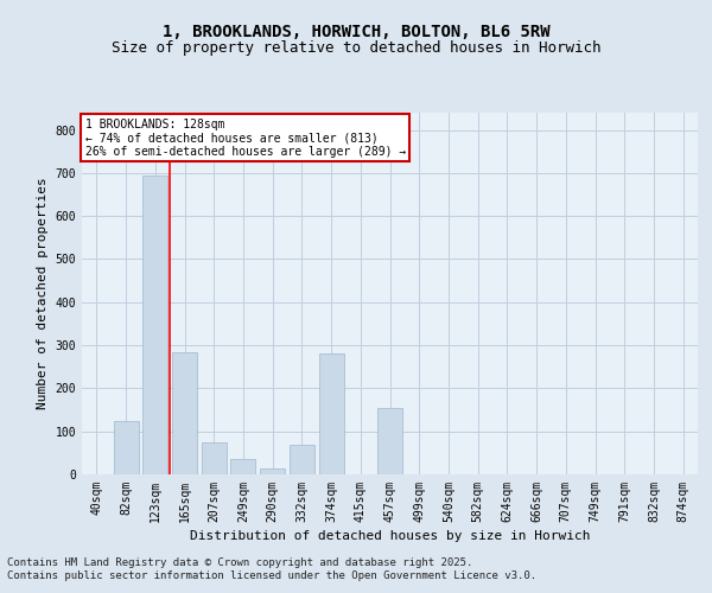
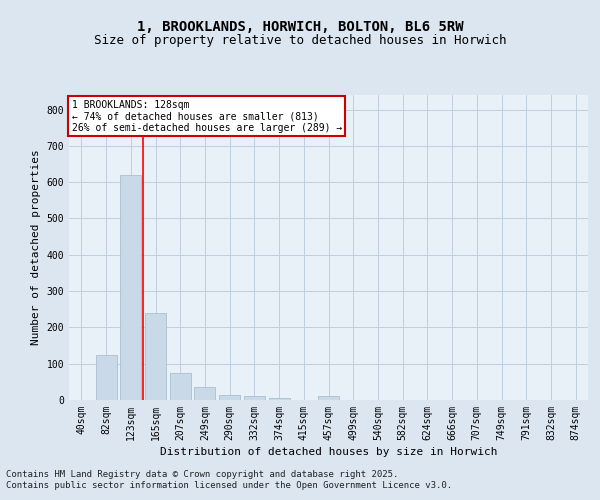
123sqm: 695 -> 620
165sqm: 285 -> 240
332sqm: 70 -> 10
374sqm: 280 -> 5
457sqm: 155 -> 10
